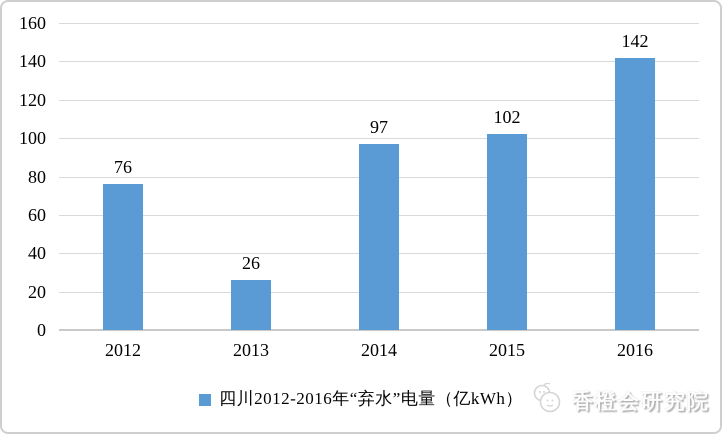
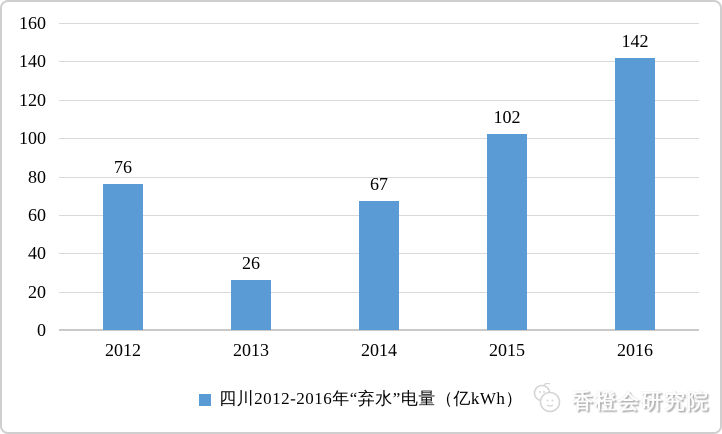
2014: 97 -> 67
